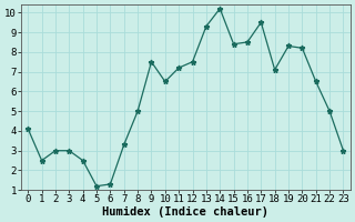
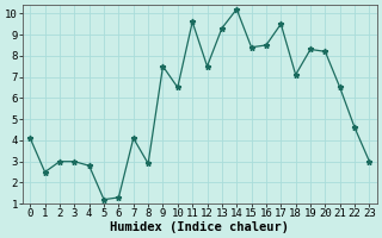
4: 2.5 -> 2.8
7: 3.3 -> 4.1
8: 5.0 -> 2.9
11: 7.2 -> 9.6
22: 5.0 -> 4.6
